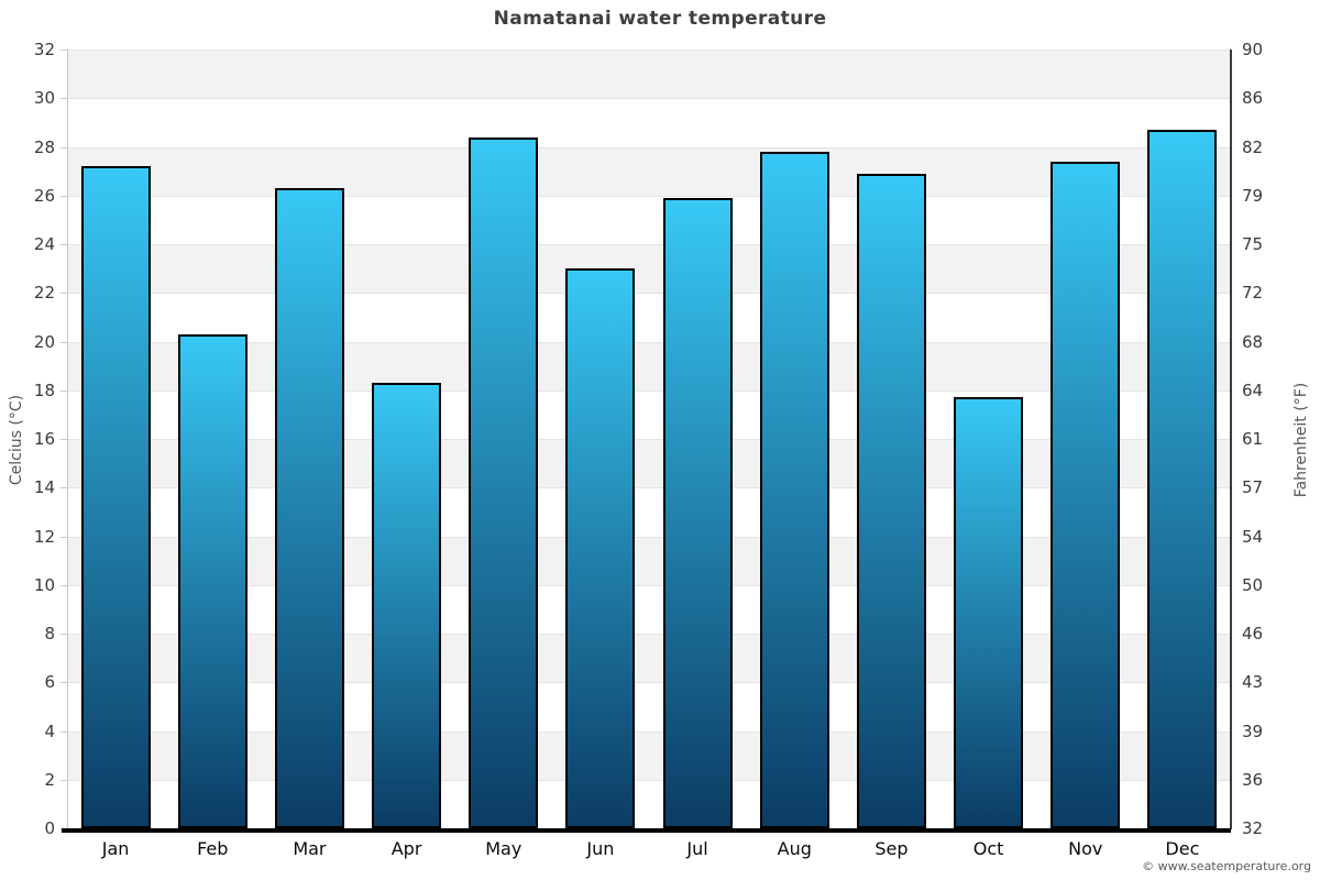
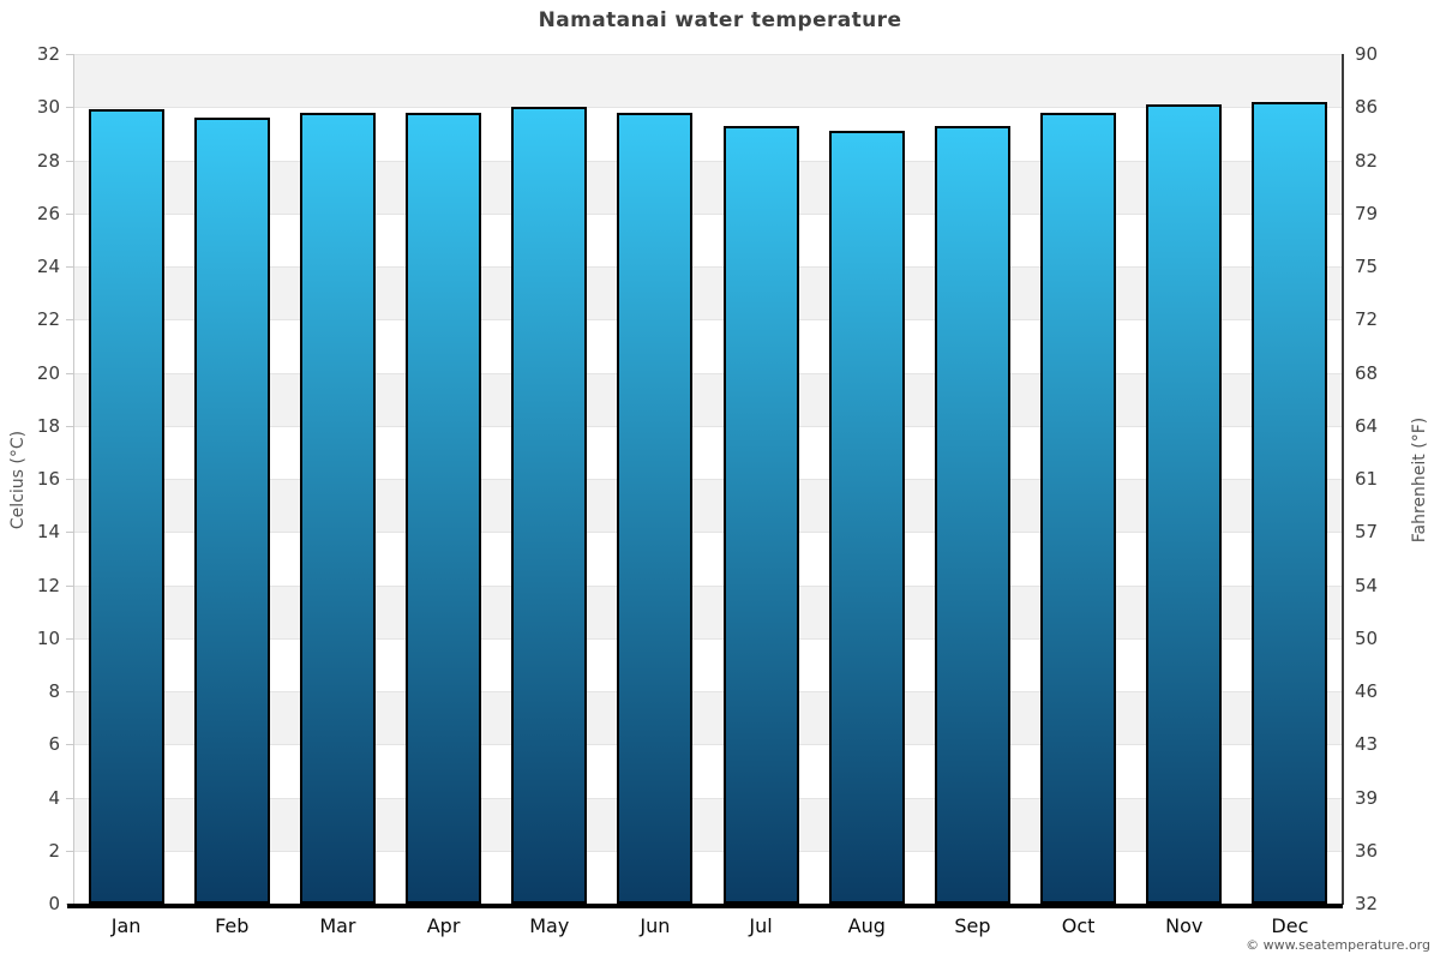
Jan: 27.2 -> 29.9
Feb: 20.3 -> 29.6
Mar: 26.3 -> 29.8
Apr: 18.3 -> 29.8
May: 28.4 -> 30.0
Jun: 23.0 -> 29.8
Jul: 25.9 -> 29.3
Aug: 27.8 -> 29.1
Sep: 26.9 -> 29.3
Oct: 17.7 -> 29.8
Nov: 27.4 -> 30.1
Dec: 28.7 -> 30.2
